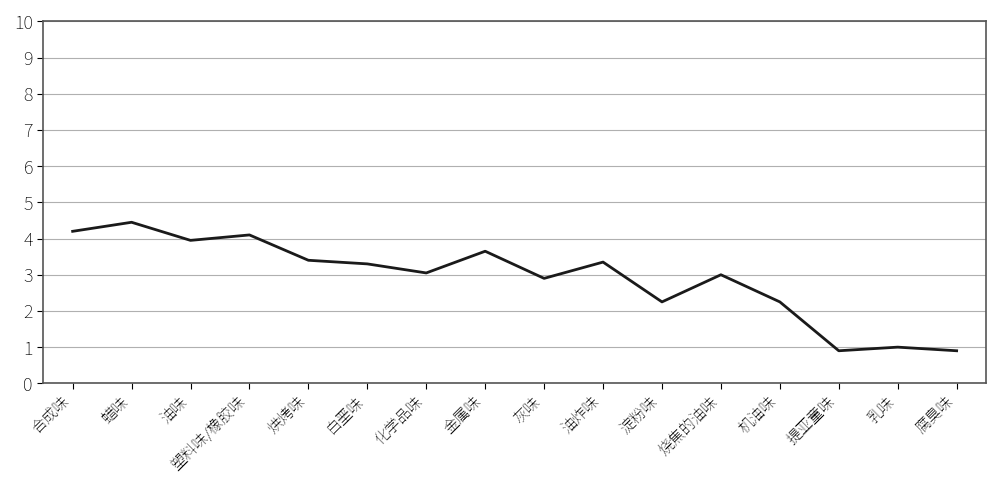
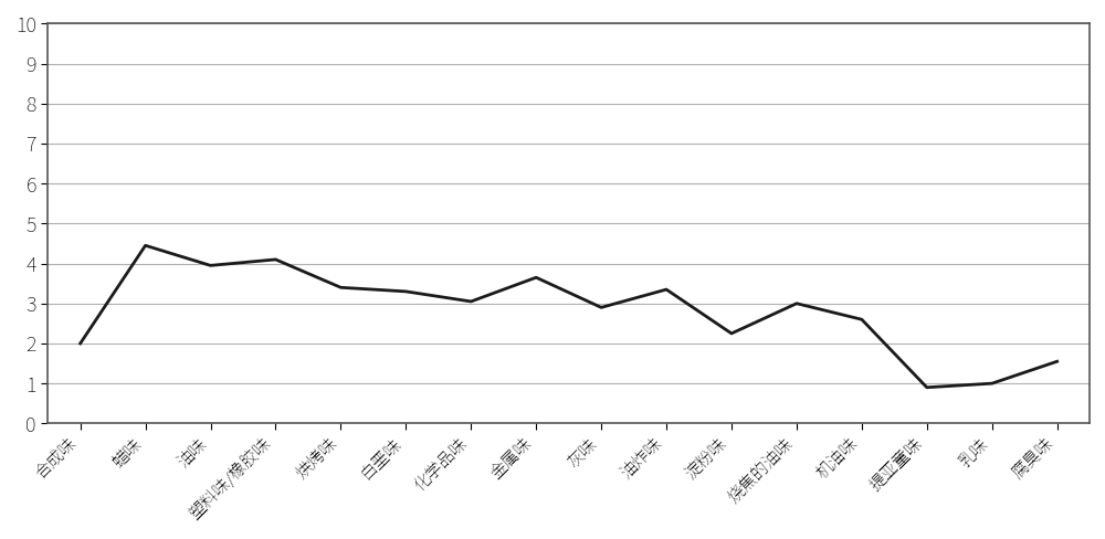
合成味: 4.20 -> 2.00
机油味: 2.25 -> 2.60
腐臭味: 0.90 -> 1.55
